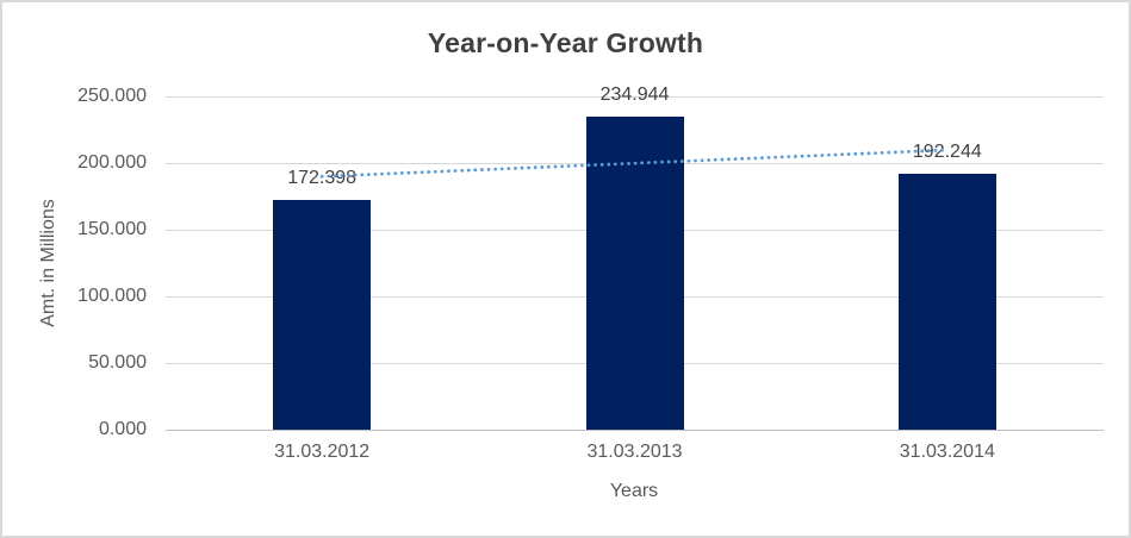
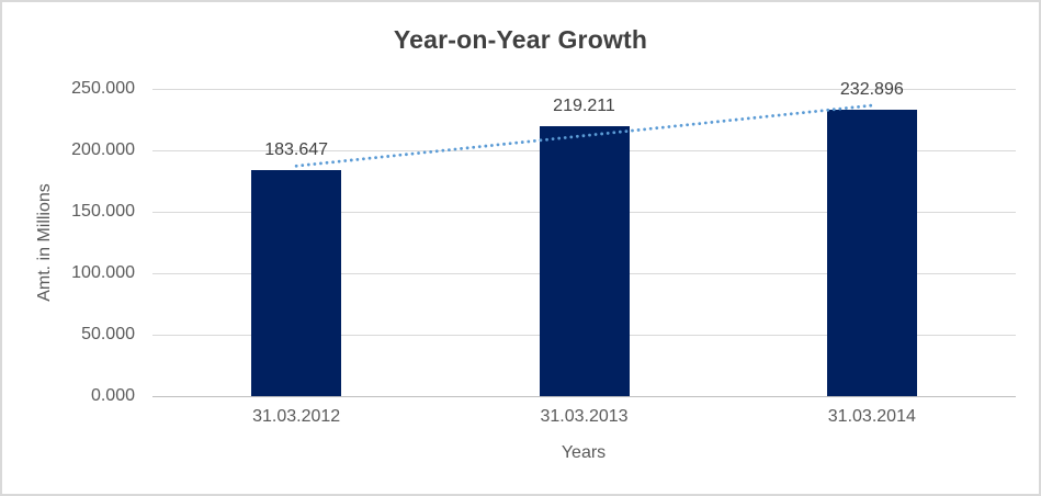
31.03.2012: 172.398 -> 183.647
31.03.2013: 234.944 -> 219.211
31.03.2014: 192.244 -> 232.896
